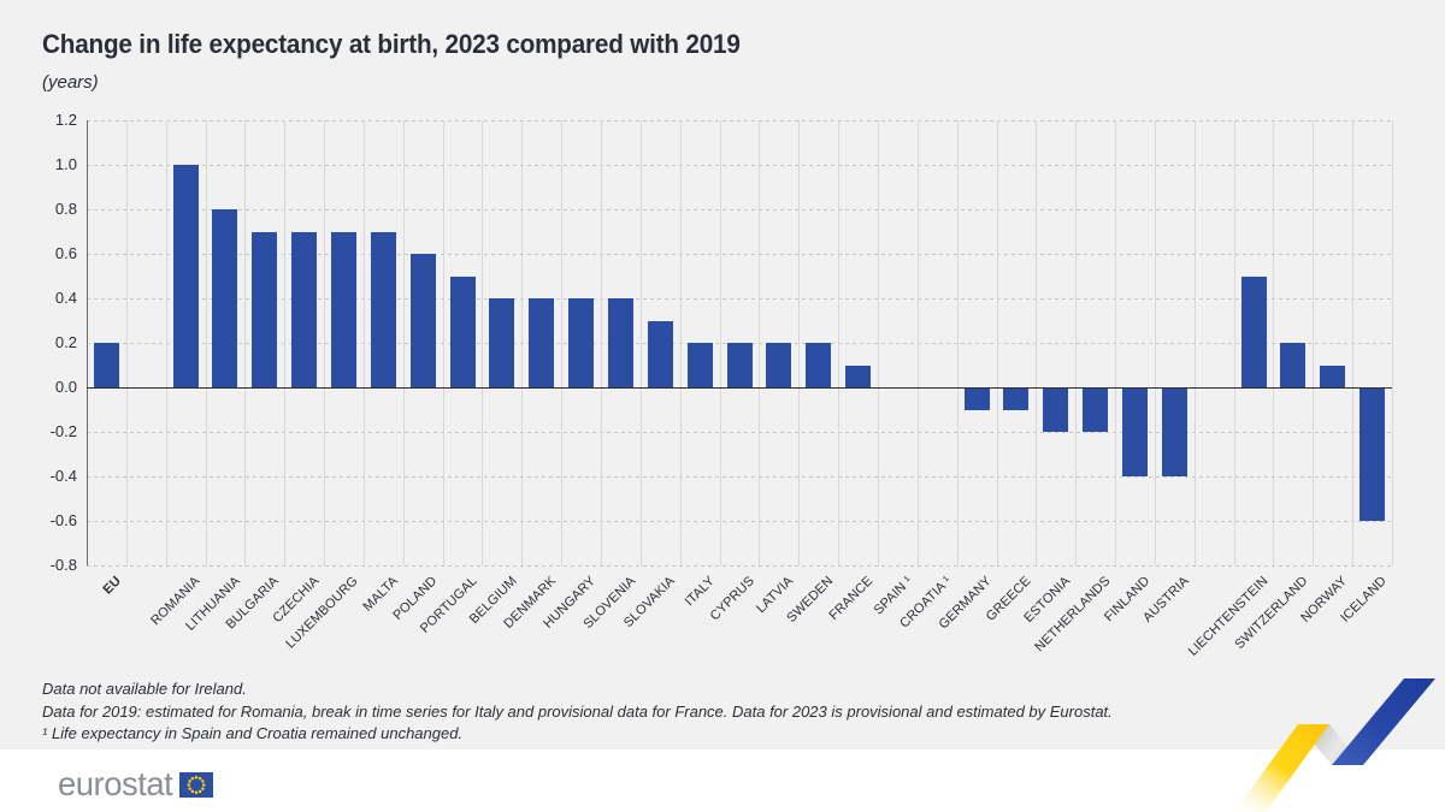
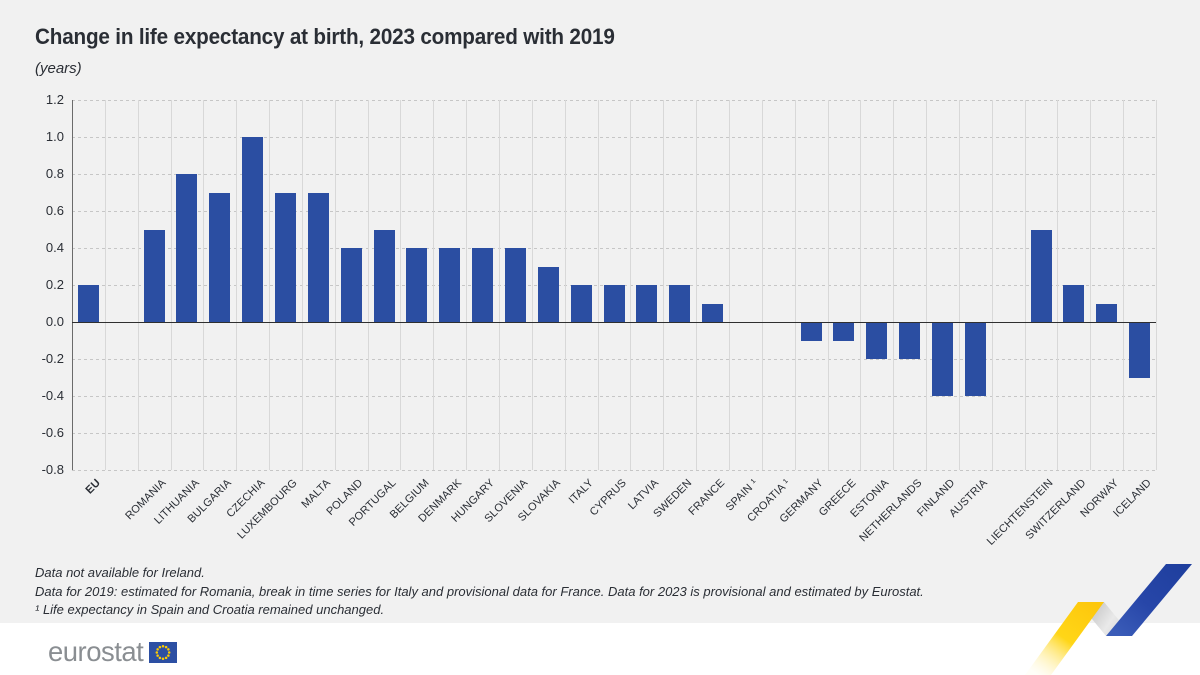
ROMANIA: 1.0 -> 0.5
CZECHIA: 0.7 -> 1.0
POLAND: 0.6 -> 0.4
ICELAND: -0.6 -> -0.3
